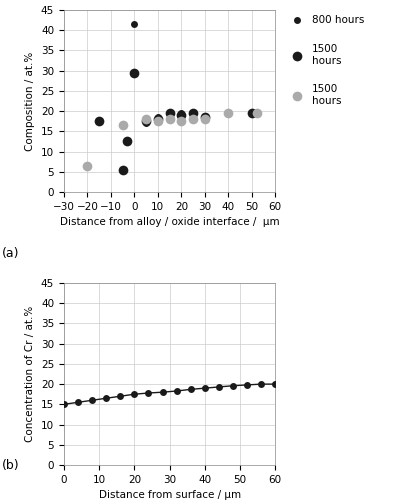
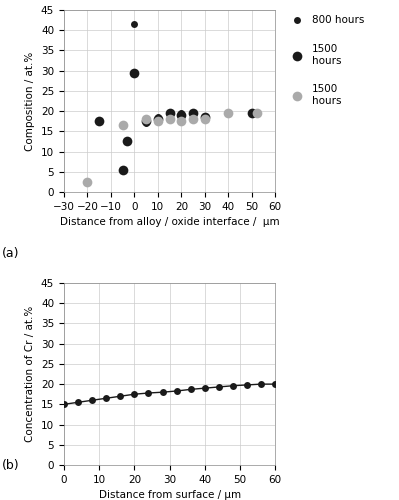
1500 hours/−20: 6.5 -> 2.5
